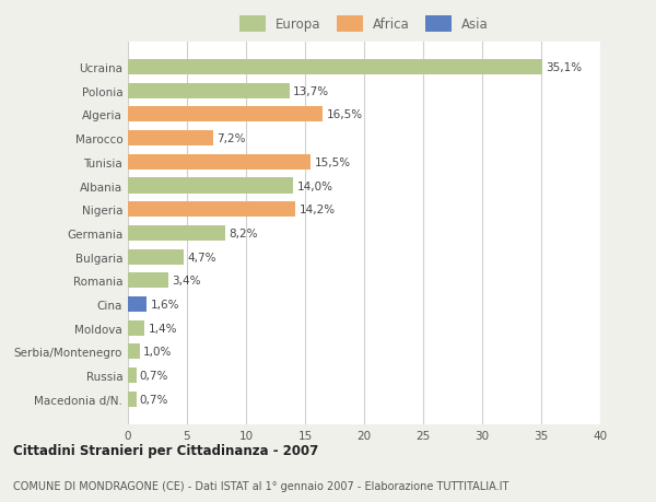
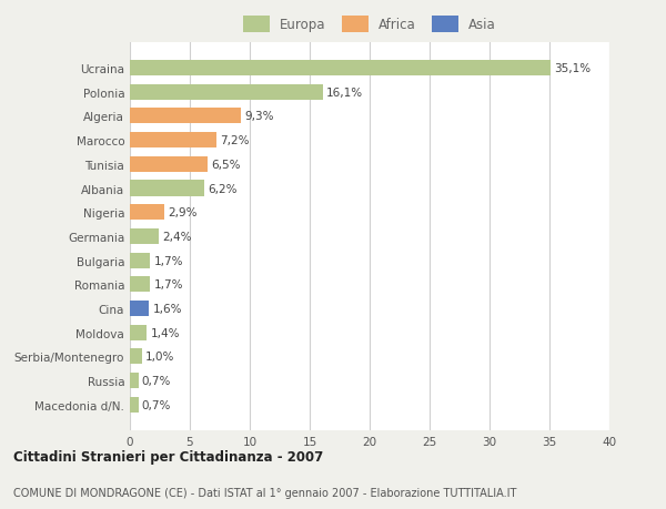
Polonia: 13,7% -> 16,1%
Algeria: 16,5% -> 9,3%
Tunisia: 15,5% -> 6,5%
Albania: 14,0% -> 6,2%
Nigeria: 14,2% -> 2,9%
Germania: 8,2% -> 2,4%
Bulgaria: 4,7% -> 1,7%
Romania: 3,4% -> 1,7%
